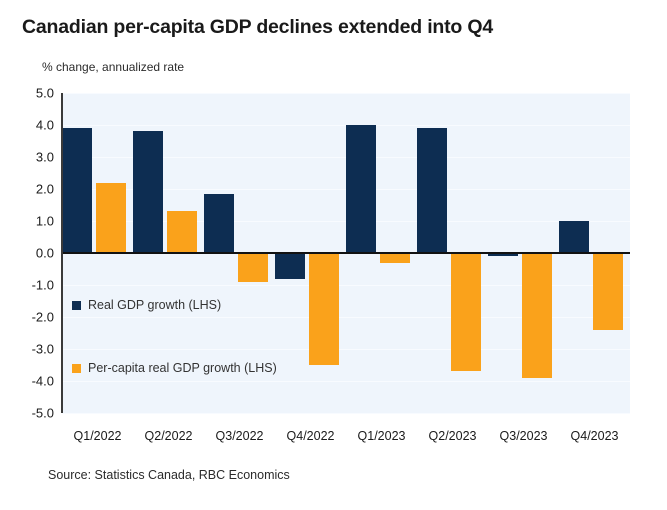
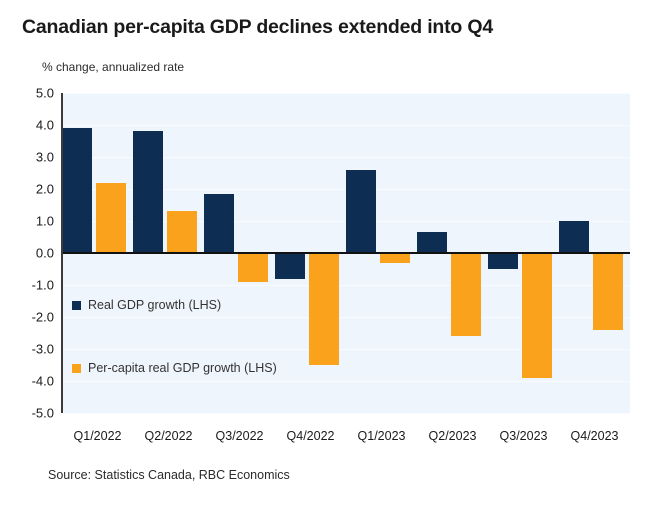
Real GDP growth (LHS)/Q1/2023: 4.0 -> 2.6
Real GDP growth (LHS)/Q2/2023: 3.9 -> 0.7
Per-capita real GDP growth (LHS)/Q2/2023: -3.7 -> -2.6
Real GDP growth (LHS)/Q3/2023: -0.1 -> -0.5
